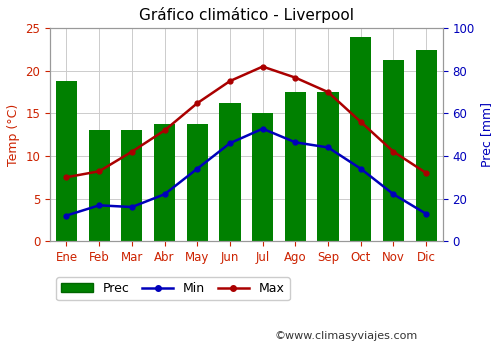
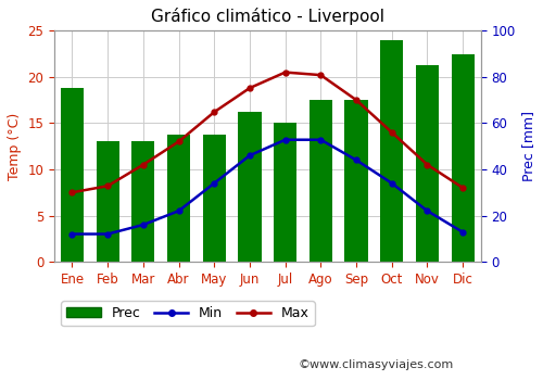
Min/Feb: 4.2 -> 3.0
Min/Ago: 11.6 -> 13.2
Max/Ago: 19.2 -> 20.2
